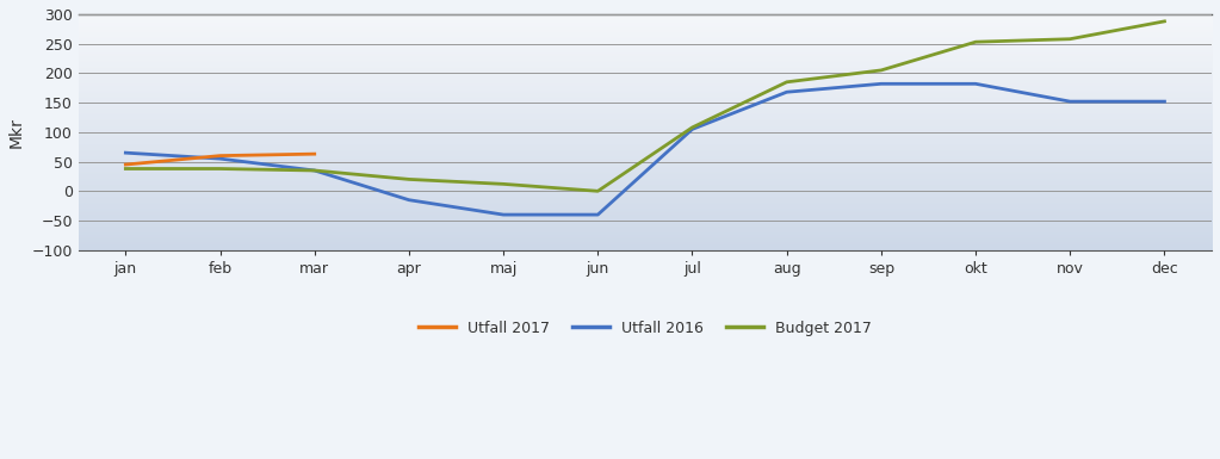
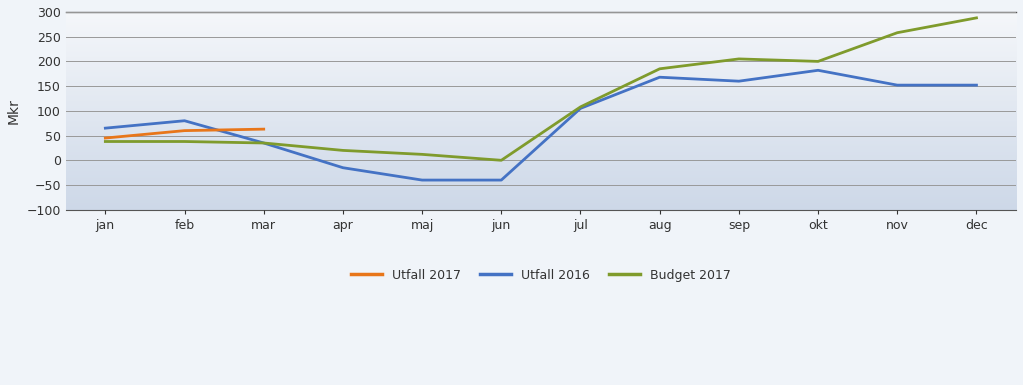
Utfall 2016/feb: 55 -> 80
Utfall 2016/sep: 182 -> 160
Budget 2017/okt: 253 -> 200
